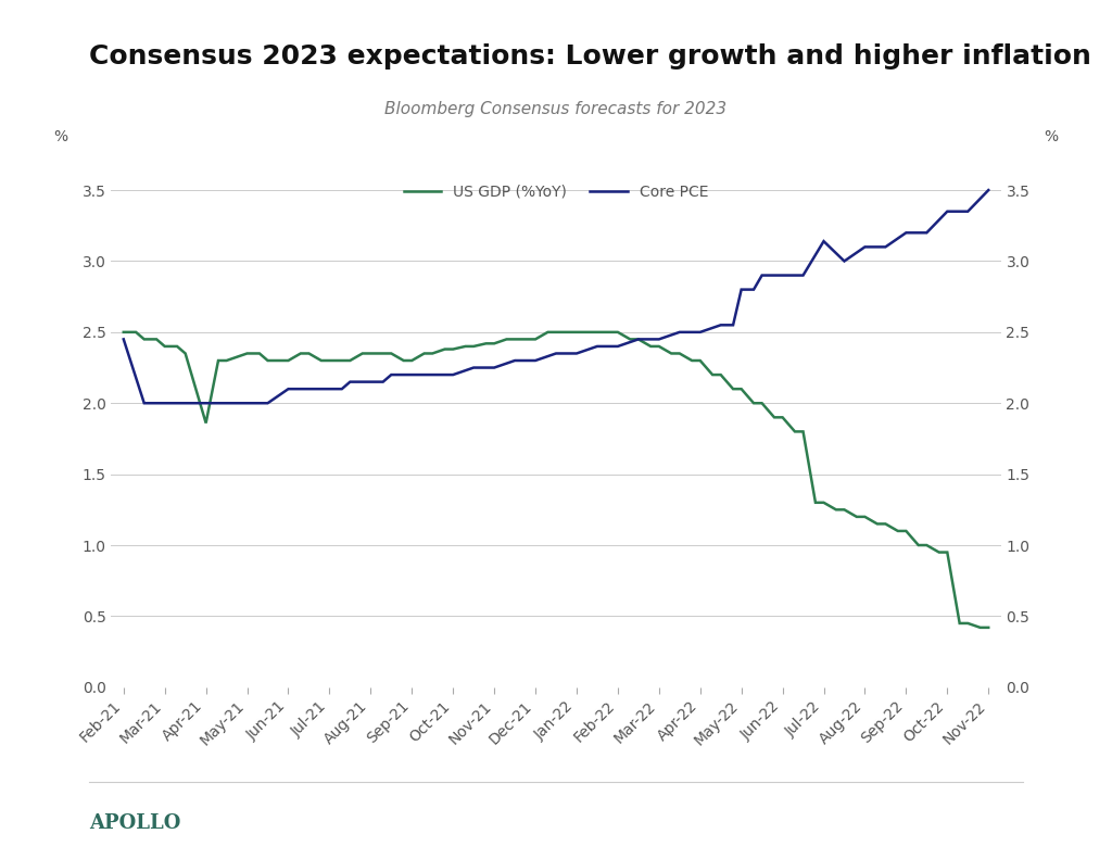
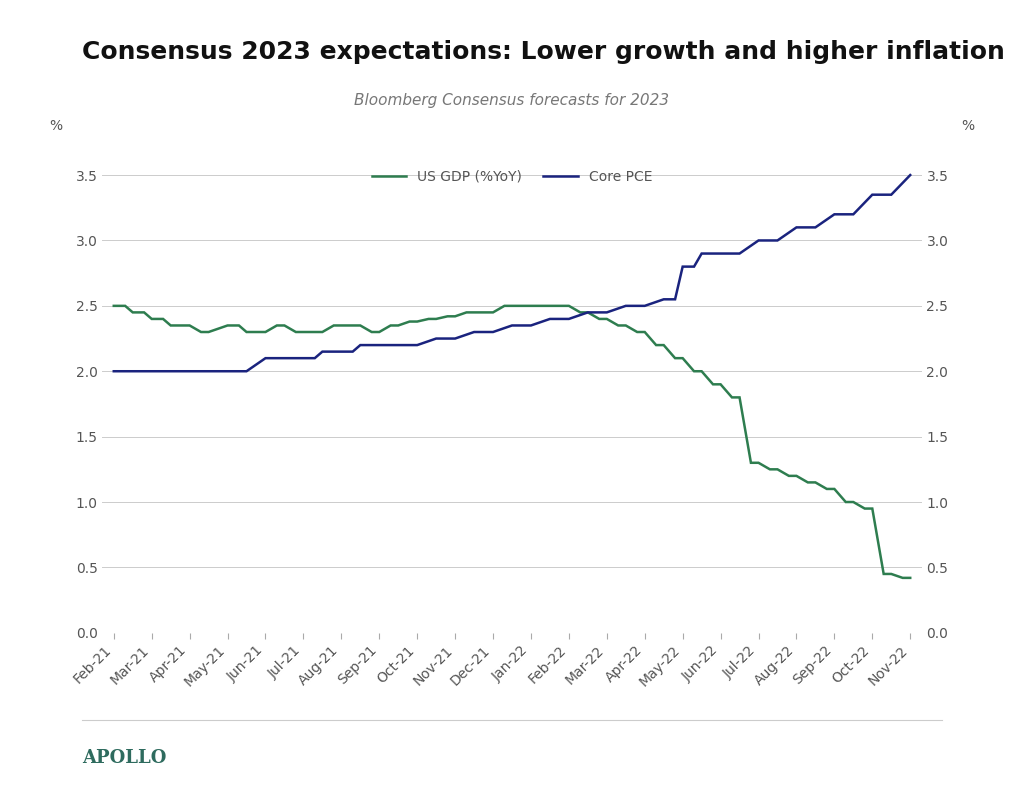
Core PCE/Feb-21: 2.45 -> 2.00
US GDP (%YoY)/Apr-21: 1.86 -> 2.35
Core PCE/Jul-22: 3.14 -> 3.00
